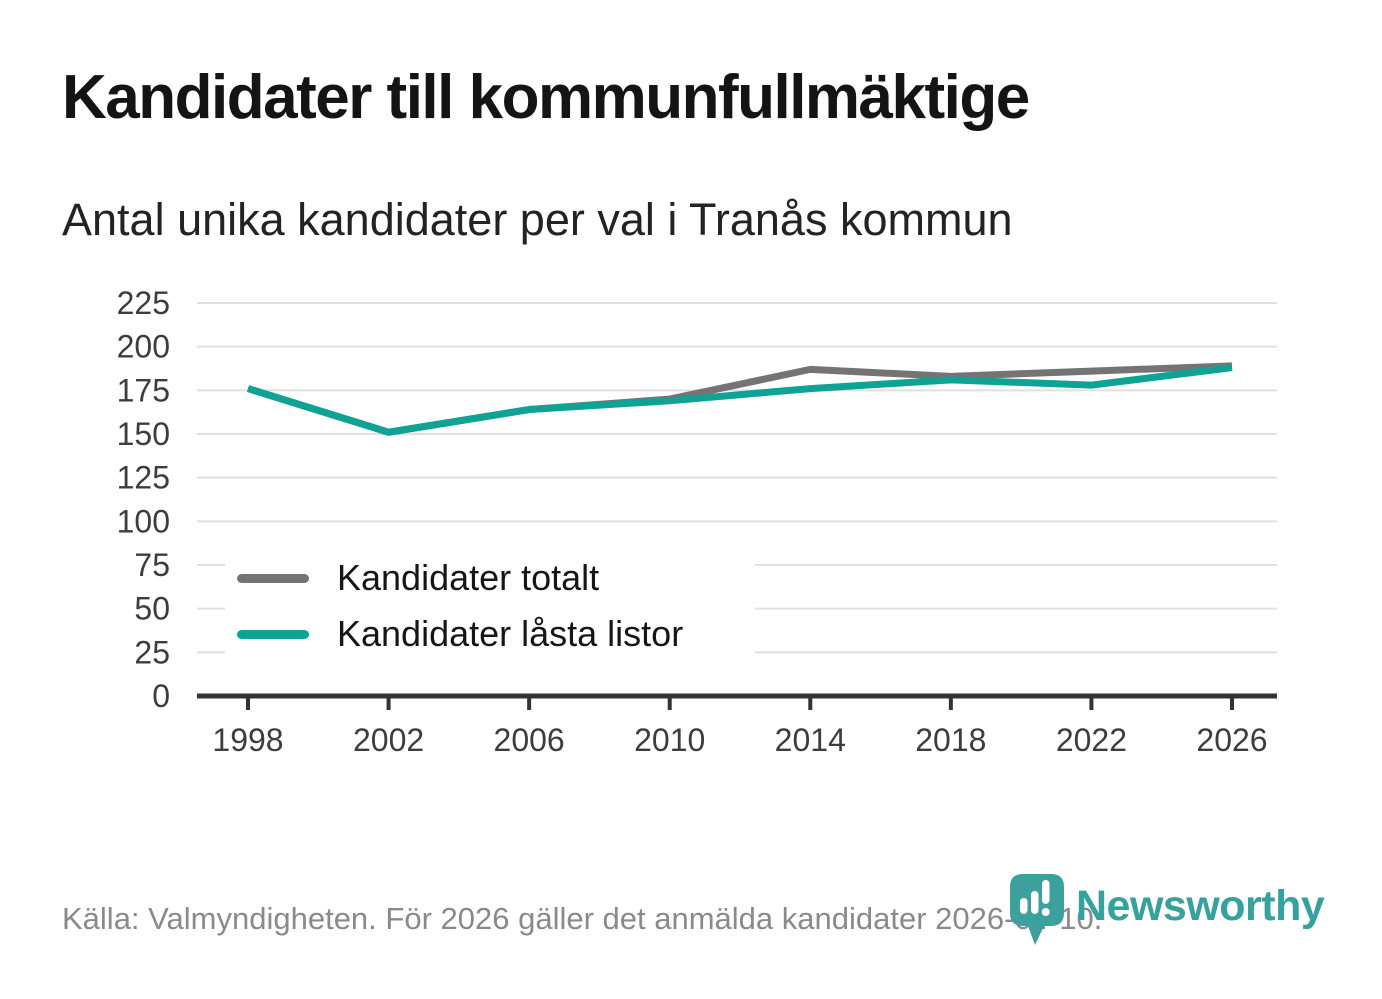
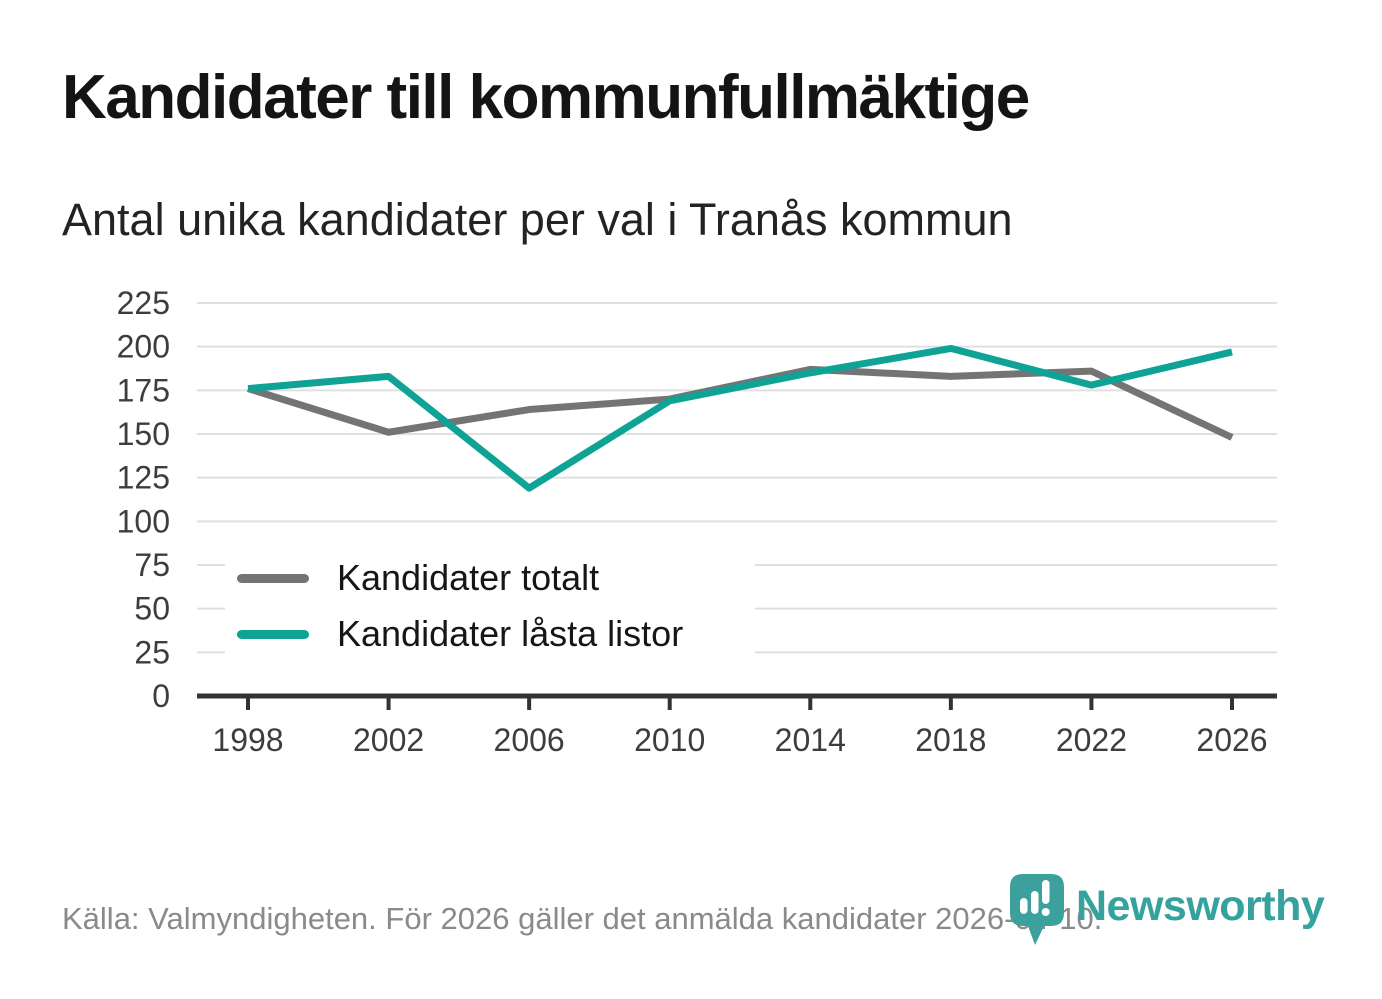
Kandidater låsta listor/2002: 151 -> 183
Kandidater låsta listor/2006: 164 -> 119
Kandidater låsta listor/2014: 176 -> 185
Kandidater låsta listor/2018: 181 -> 199
Kandidater totalt/2026: 189 -> 148
Kandidater låsta listor/2026: 188 -> 197
